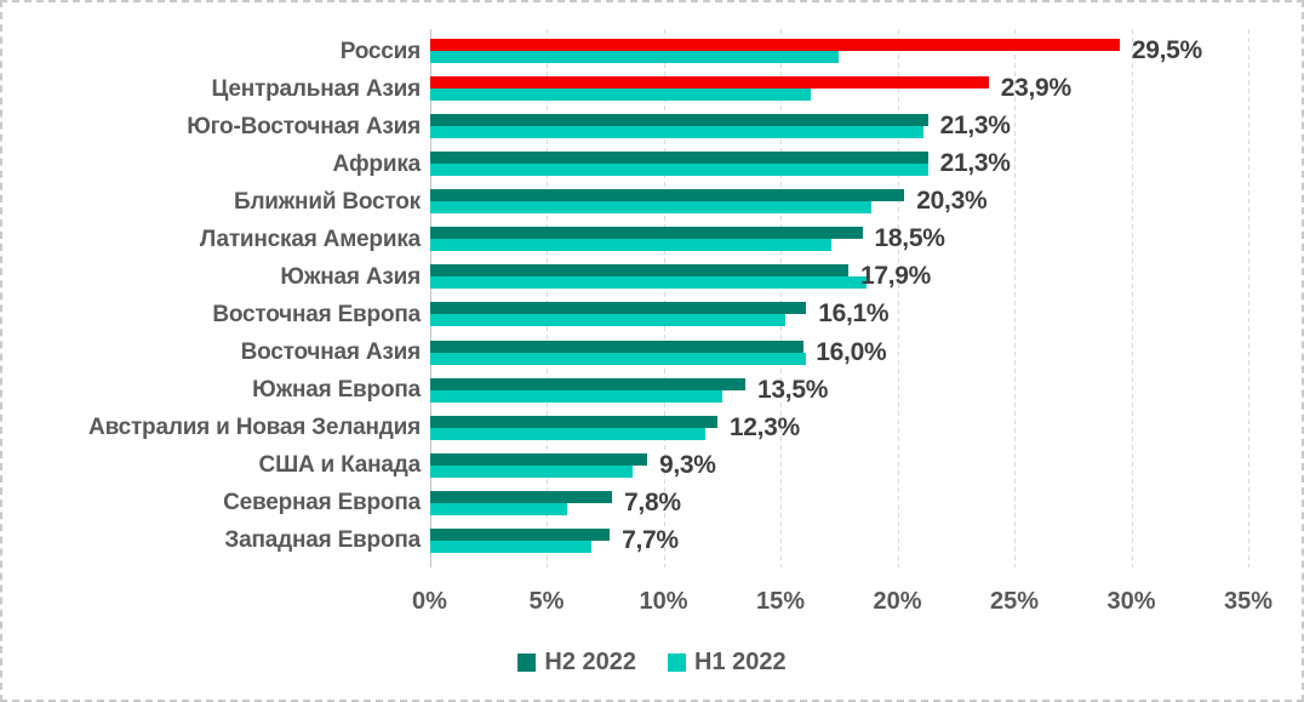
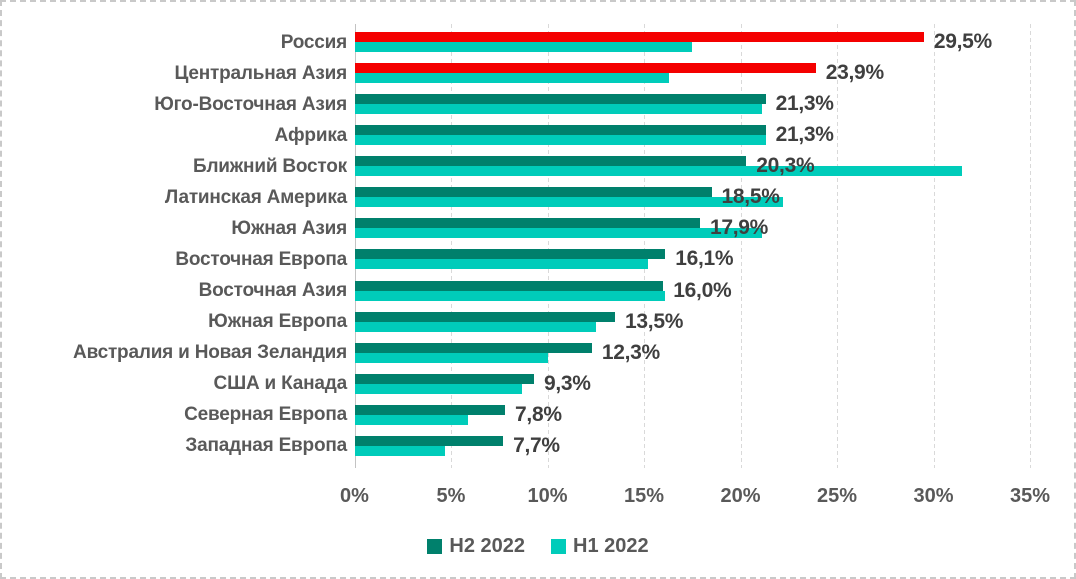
H1 2022/Ближний Восток: 18.9% -> 31.5%
H1 2022/Латинская Америка: 17.2% -> 22.2%
H1 2022/Южная Азия: 18.7% -> 21.1%
H1 2022/Австралия и Новая Зеландия: 11.8% -> 10.0%
H1 2022/Западная Европа: 6.9% -> 4.7%
